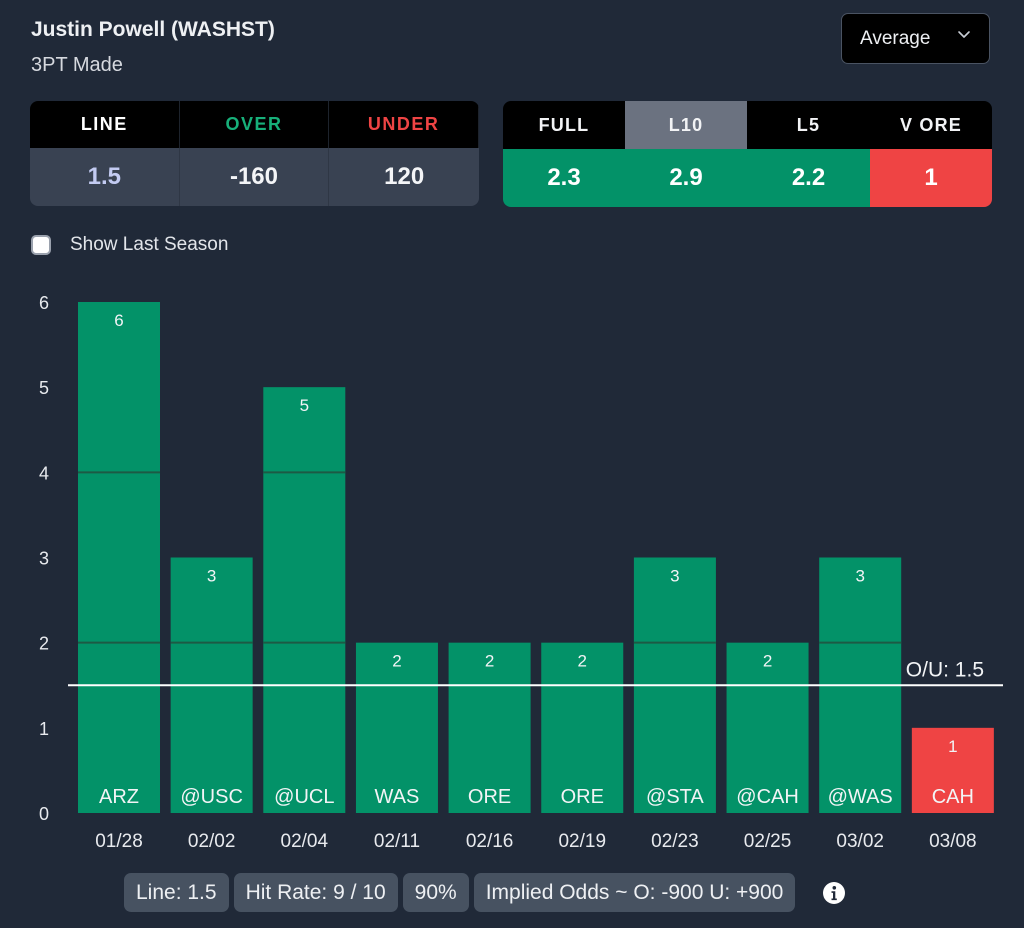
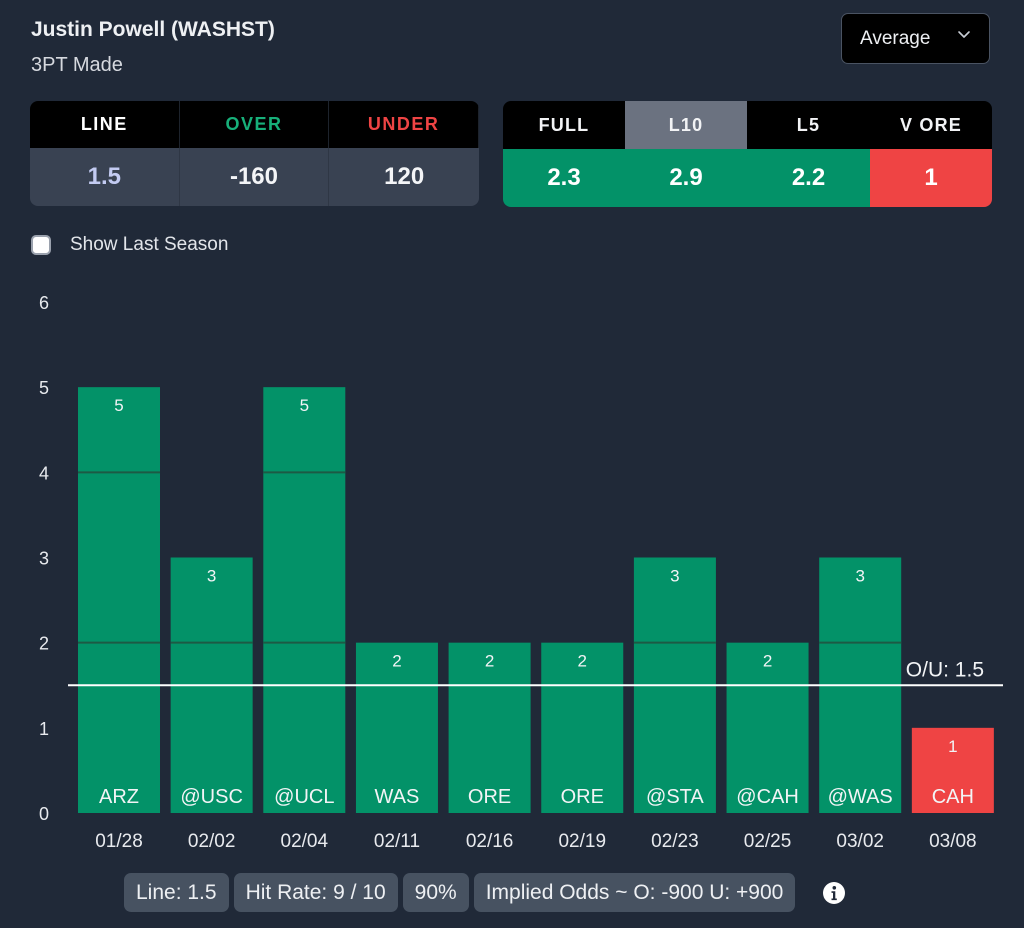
01/28: 6 -> 5
